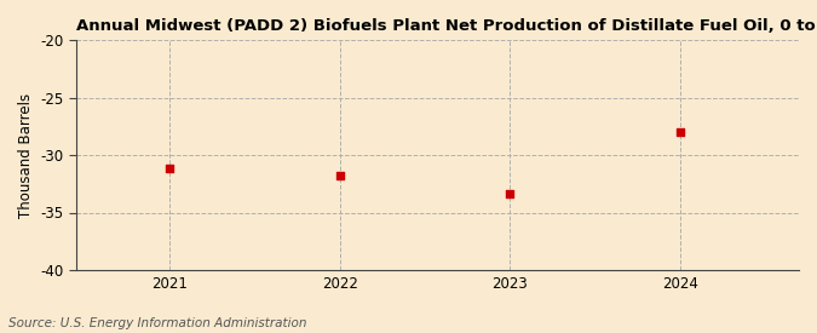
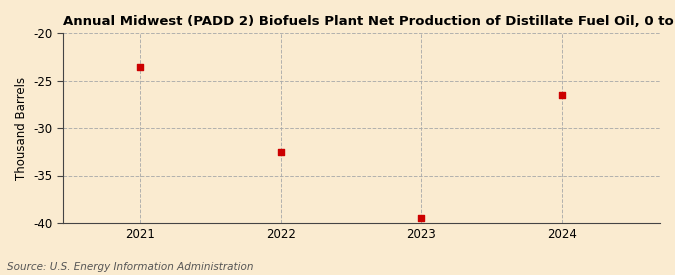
2021: -31.2 -> -23.5
2022: -31.8 -> -32.5
2023: -33.4 -> -39.5
2024: -28.0 -> -26.5
